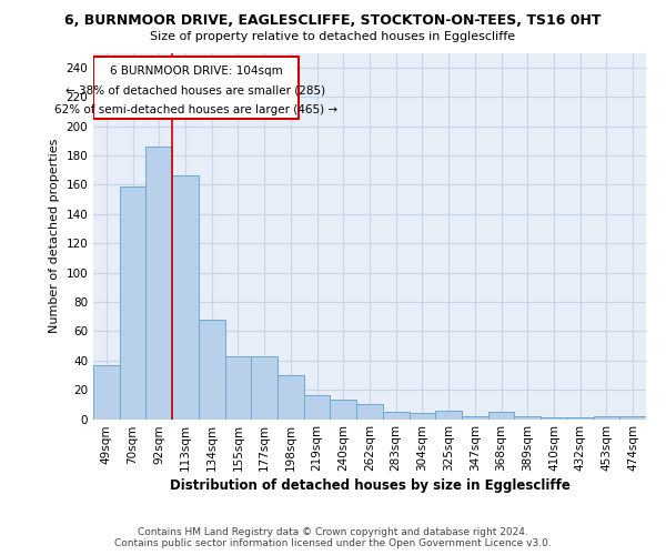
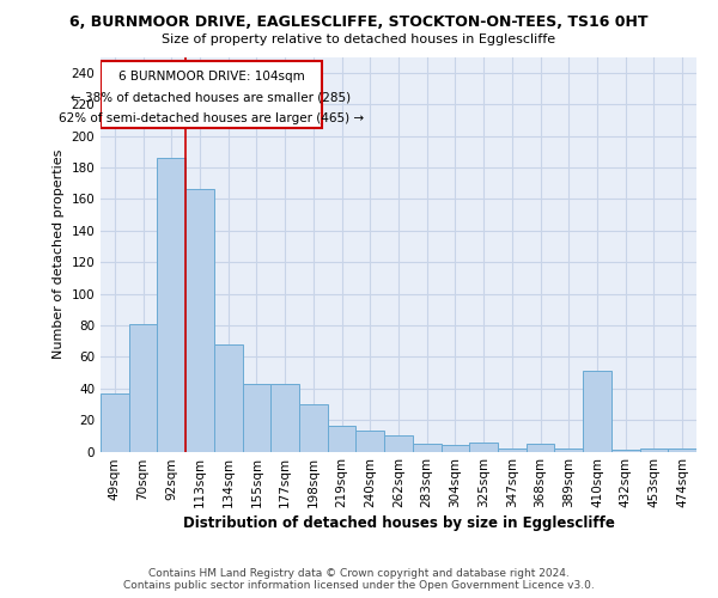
70sqm: 159 -> 81
410sqm: 1 -> 51
